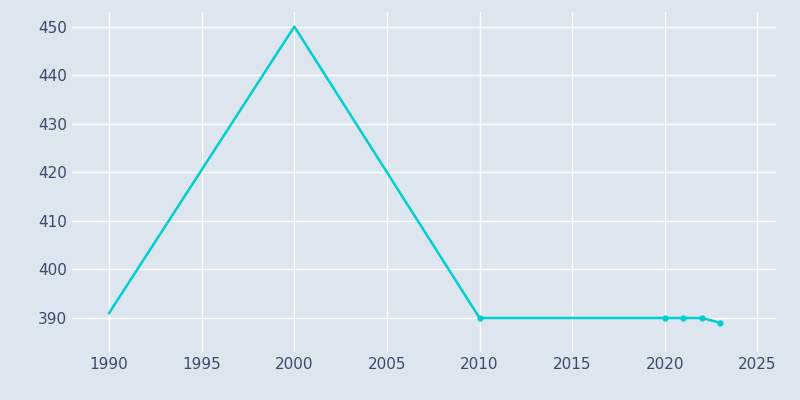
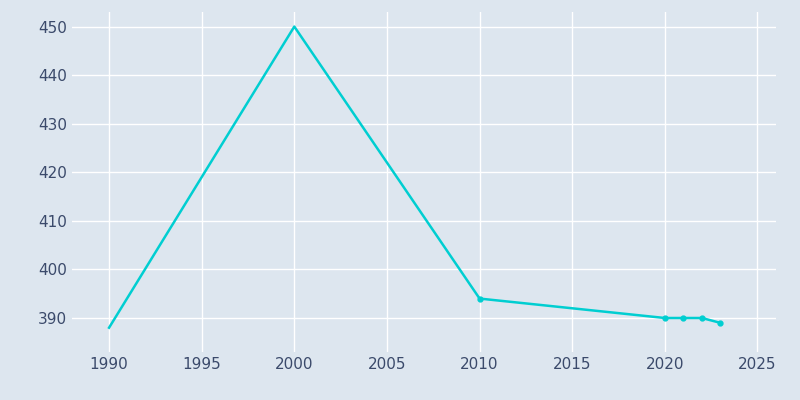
1990: 391 -> 388
2010: 390 -> 394
